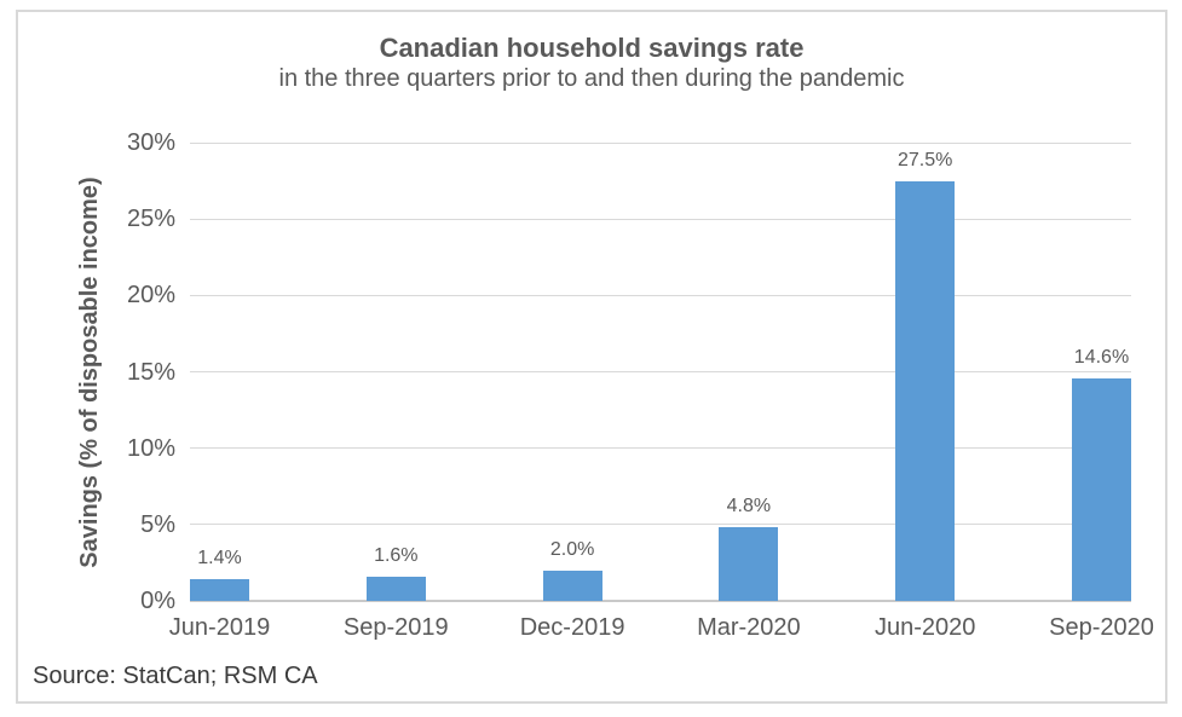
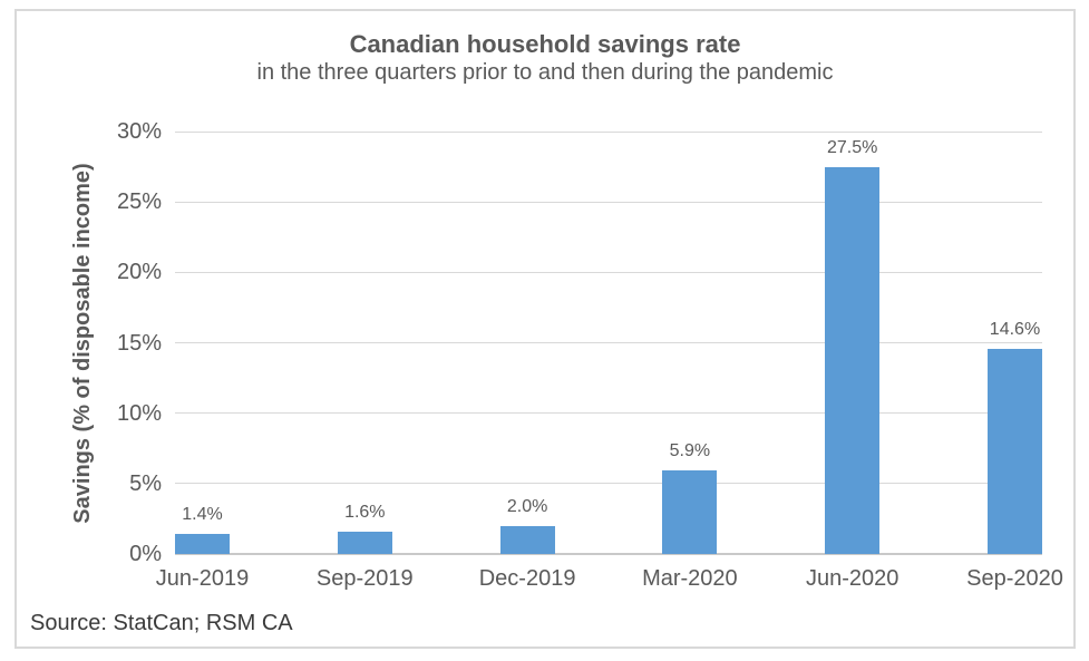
Mar-2020: 4.8% -> 5.9%
